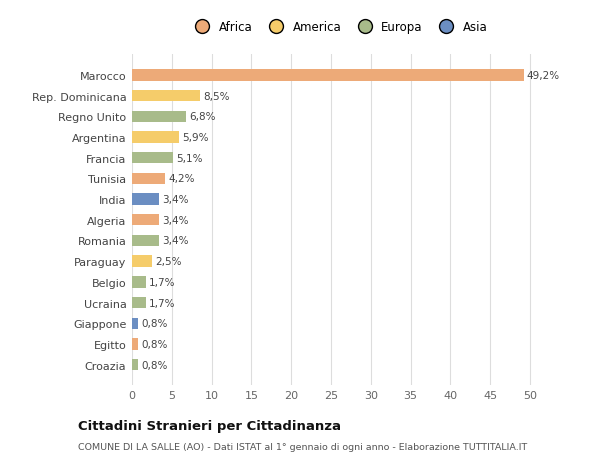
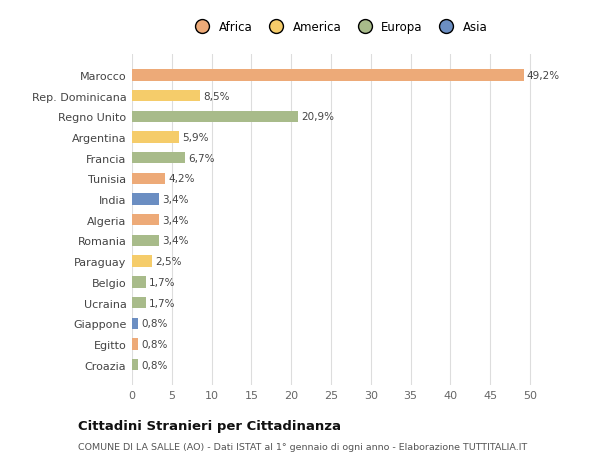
Regno Unito: 6,8% -> 20,9%
Francia: 5,1% -> 6,7%
